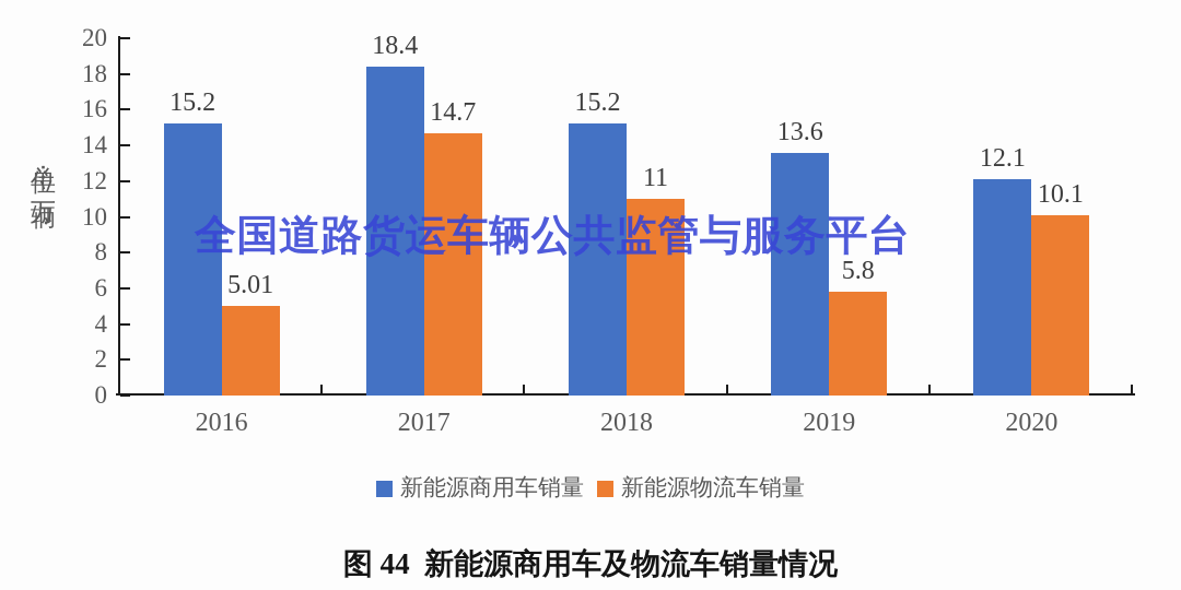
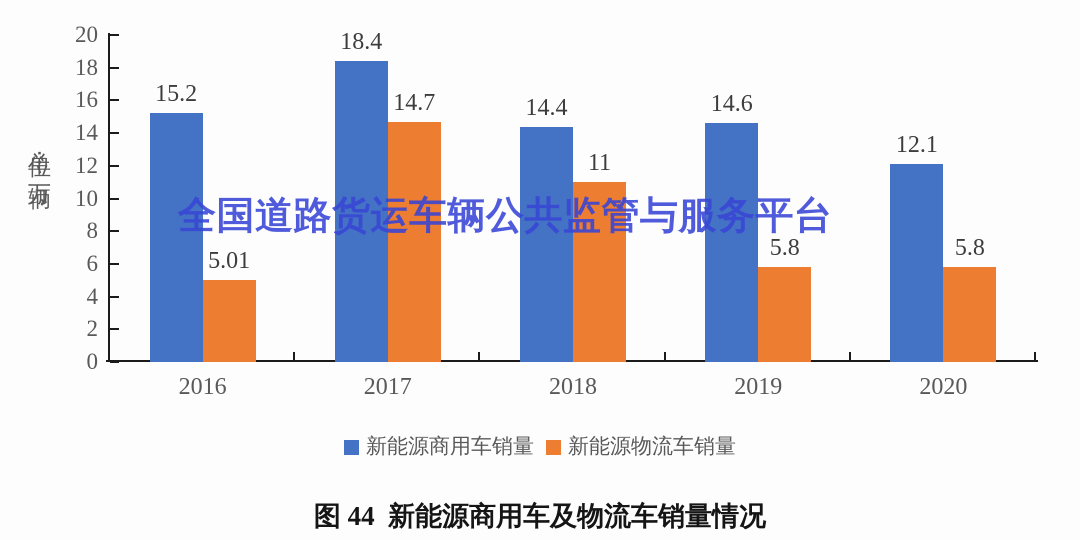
新能源商用车销量/2018: 15.2 -> 14.4
新能源商用车销量/2019: 13.6 -> 14.6
新能源物流车销量/2020: 10.1 -> 5.8
